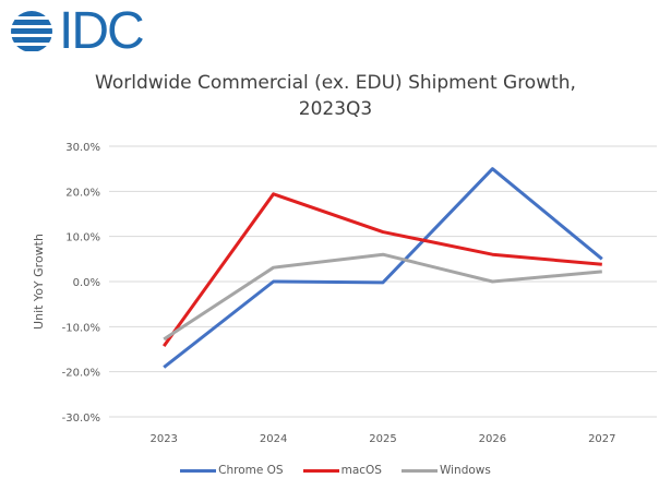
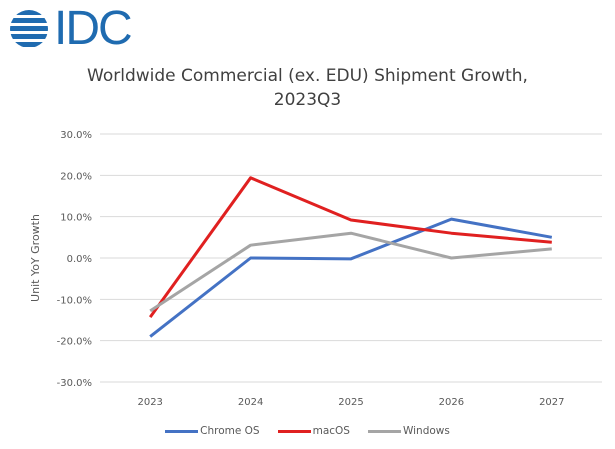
macOS/2025: 11% -> 9%
Chrome OS/2026: 25% -> 9%
